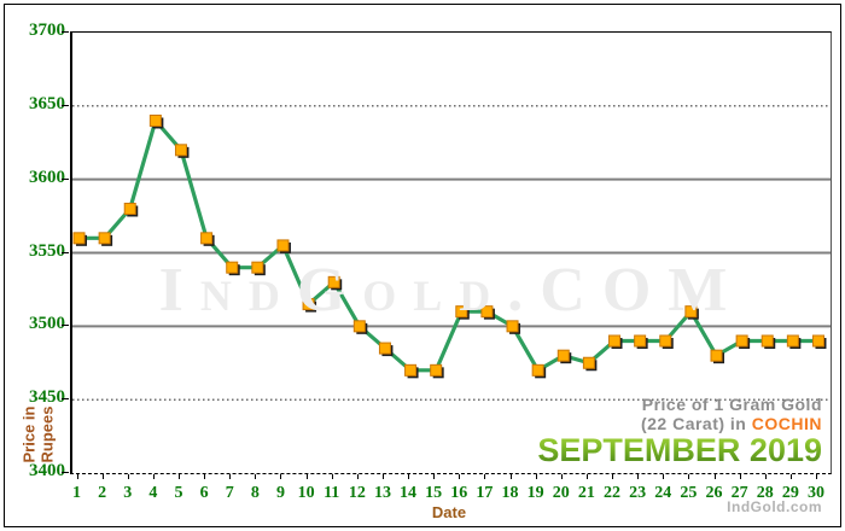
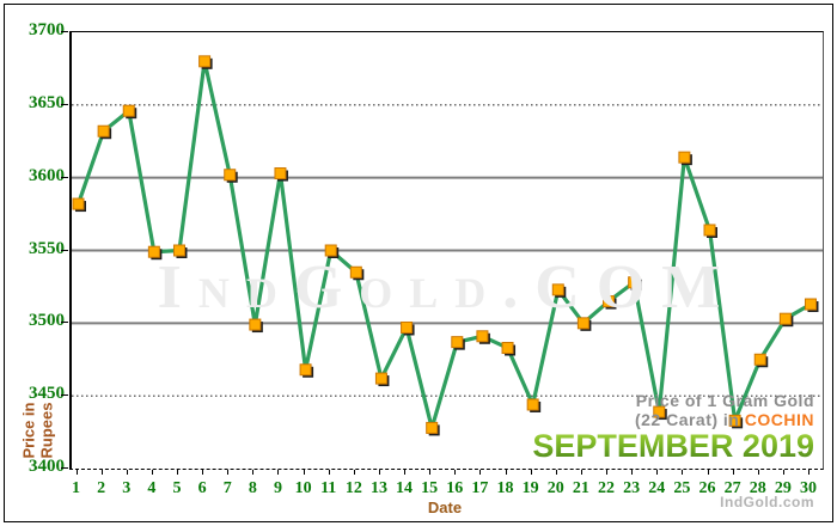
1: 3560 -> 3582
2: 3560 -> 3632
3: 3580 -> 3646
4: 3640 -> 3549
5: 3620 -> 3550
6: 3560 -> 3680
7: 3540 -> 3602
8: 3540 -> 3499
9: 3555 -> 3603
10: 3515 -> 3468
11: 3530 -> 3550
12: 3500 -> 3535
13: 3485 -> 3462
14: 3470 -> 3497
15: 3470 -> 3428
16: 3510 -> 3487
17: 3510 -> 3491
18: 3500 -> 3483
19: 3470 -> 3444
20: 3480 -> 3523
21: 3475 -> 3500
22: 3490 -> 3515
23: 3490 -> 3528
24: 3490 -> 3439
25: 3510 -> 3614
26: 3480 -> 3564
27: 3490 -> 3433
28: 3490 -> 3475
29: 3490 -> 3503
30: 3490 -> 3513
